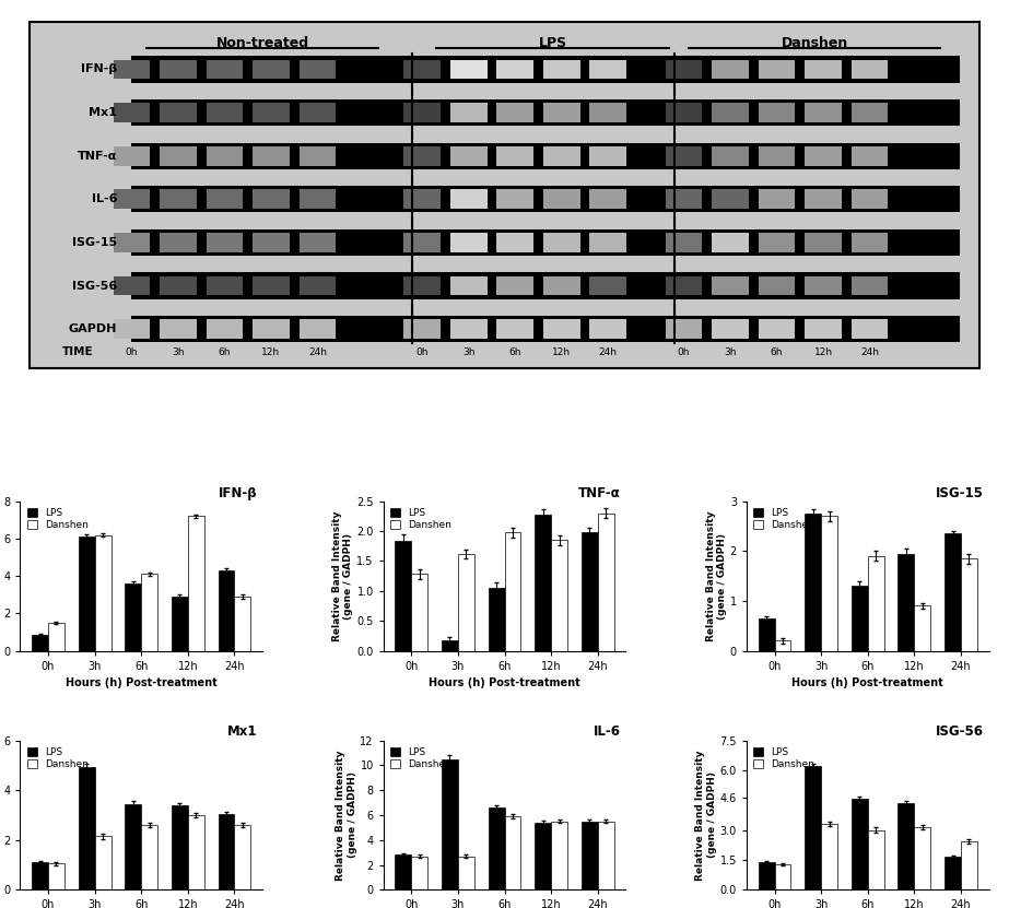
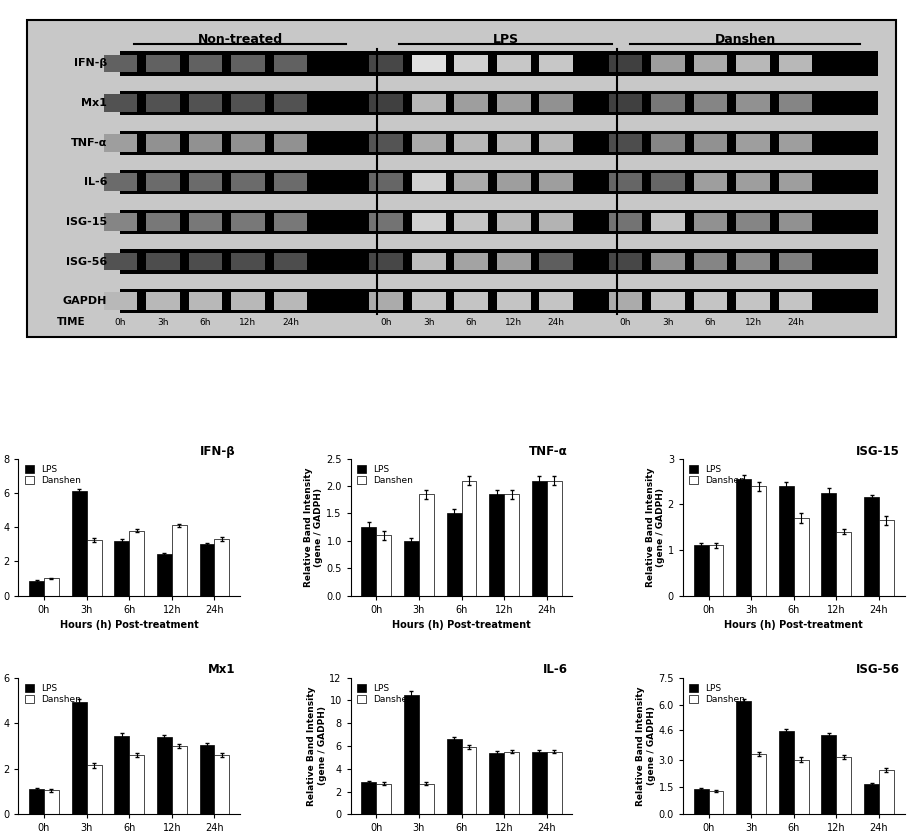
IFN-β/Danshen/0h: 1.5 -> 1.0
IFN-β/Danshen/3h: 6.2 -> 3.2
IFN-β/LPS/6h: 3.6 -> 3.2
IFN-β/Danshen/6h: 4.1 -> 3.8
IFN-β/LPS/12h: 2.9 -> 2.4
IFN-β/Danshen/12h: 7.2 -> 4.1
IFN-β/LPS/24h: 4.3 -> 3.0
IFN-β/Danshen/24h: 2.9 -> 3.3
TNF-α/LPS/0h: 1.84 -> 1.25
TNF-α/Danshen/0h: 1.28 -> 1.10
TNF-α/LPS/3h: 0.18 -> 1.00
TNF-α/Danshen/3h: 1.62 -> 1.85
TNF-α/LPS/6h: 1.06 -> 1.50
TNF-α/Danshen/6h: 1.98 -> 2.10
TNF-α/LPS/12h: 2.28 -> 1.85
TNF-α/LPS/24h: 1.98 -> 2.10
TNF-α/Danshen/24h: 2.30 -> 2.10
ISG-15/LPS/0h: 0.65 -> 1.10
ISG-15/Danshen/0h: 0.20 -> 1.10
ISG-15/LPS/3h: 2.75 -> 2.55
ISG-15/Danshen/3h: 2.70 -> 2.40
ISG-15/LPS/6h: 1.30 -> 2.40
ISG-15/Danshen/6h: 1.90 -> 1.70
ISG-15/LPS/12h: 1.95 -> 2.25
ISG-15/Danshen/12h: 0.90 -> 1.40
ISG-15/LPS/24h: 2.35 -> 2.15
ISG-15/Danshen/24h: 1.85 -> 1.65
